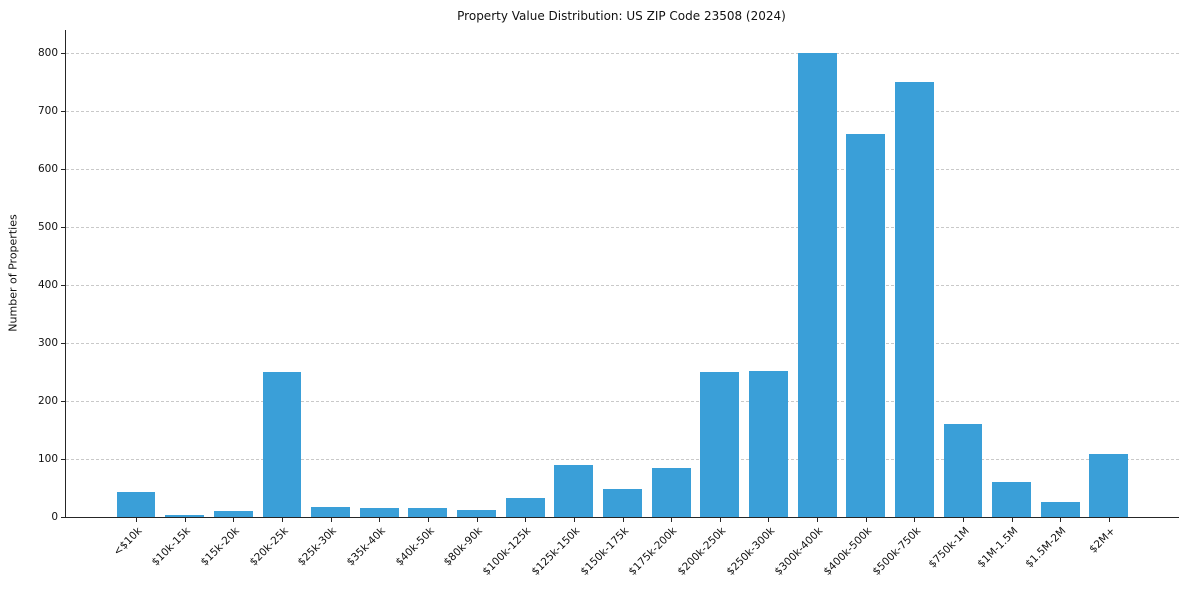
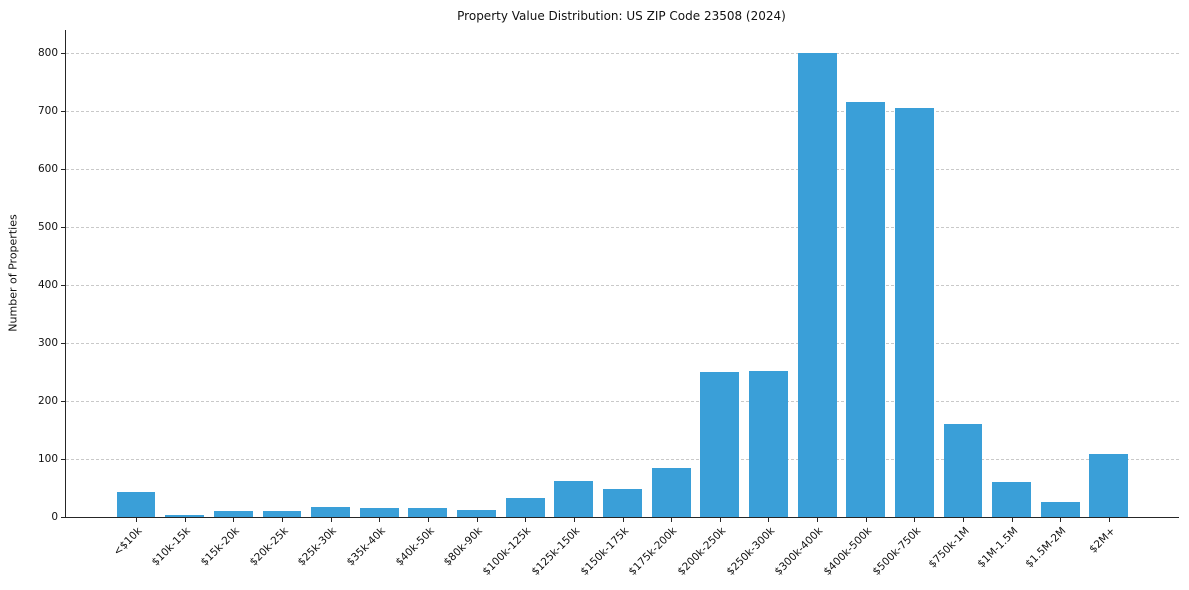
$20k-25k: 250 -> 10
$125k-150k: 90 -> 60
$400k-500k: 660 -> 720
$500k-750k: 750 -> 710
